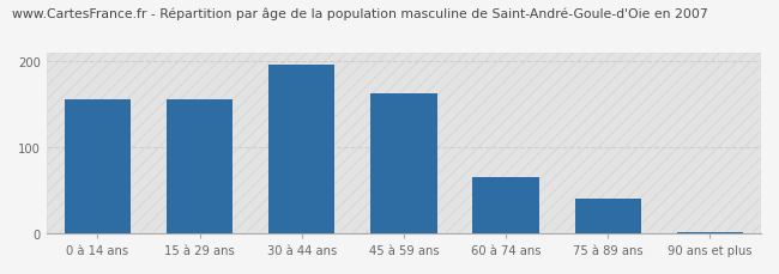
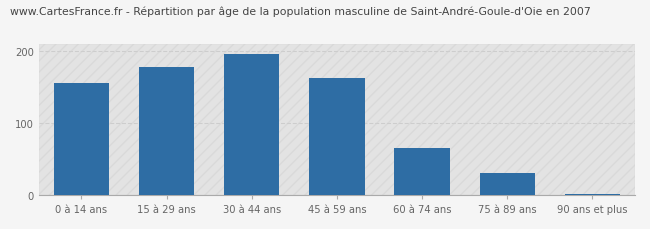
15 à 29 ans: 155 -> 178
75 à 89 ans: 40 -> 30
